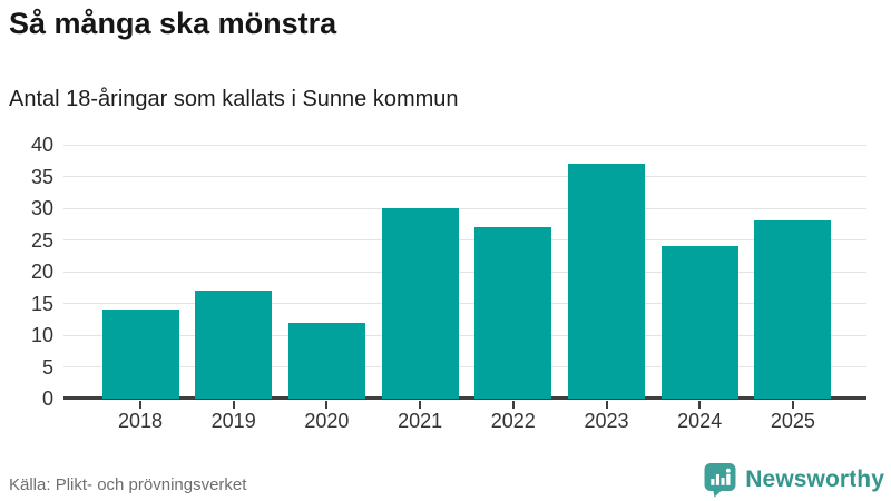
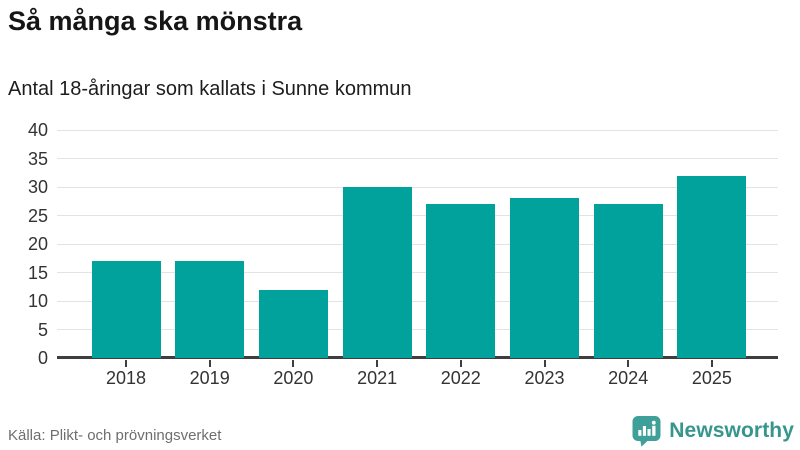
2018: 14 -> 17
2023: 37 -> 28
2024: 24 -> 27
2025: 28 -> 32
